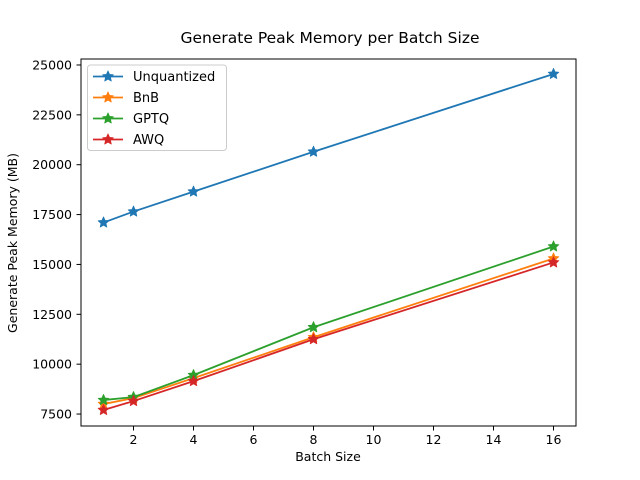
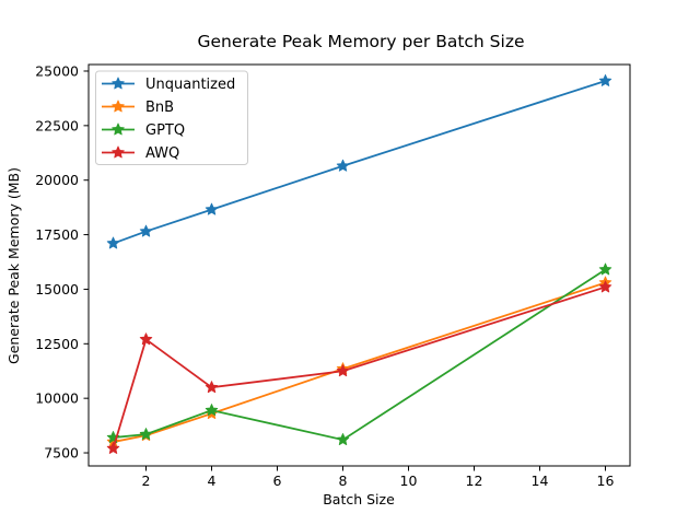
AWQ/2: 8200 -> 12700
AWQ/4: 9200 -> 10500
GPTQ/8: 11800 -> 8100
